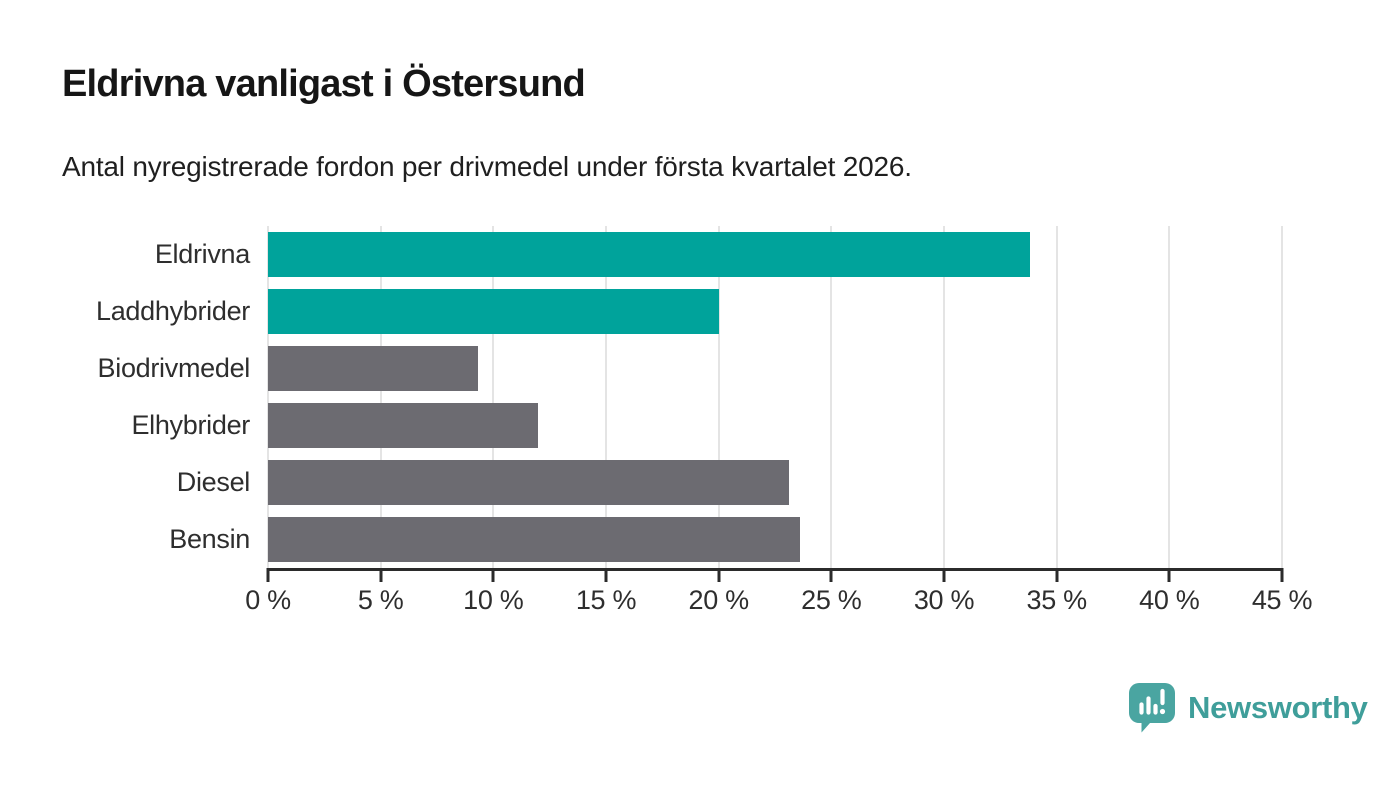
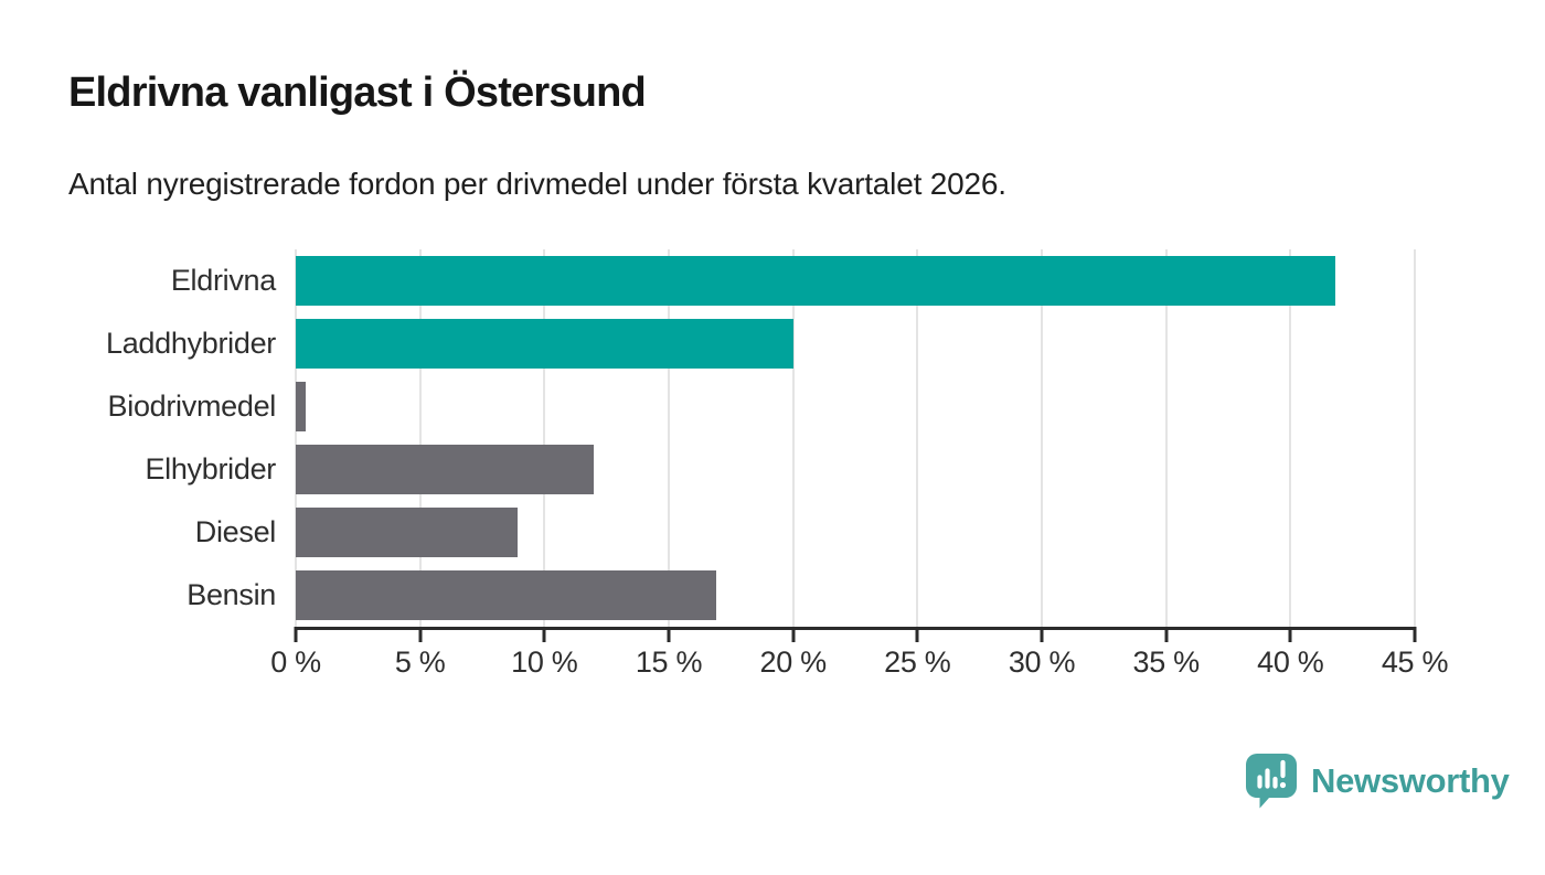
Eldrivna: 33.8% -> 41.8%
Biodrivmedel: 9.3% -> 0.4%
Diesel: 23.1% -> 8.9%
Bensin: 23.6% -> 16.9%
